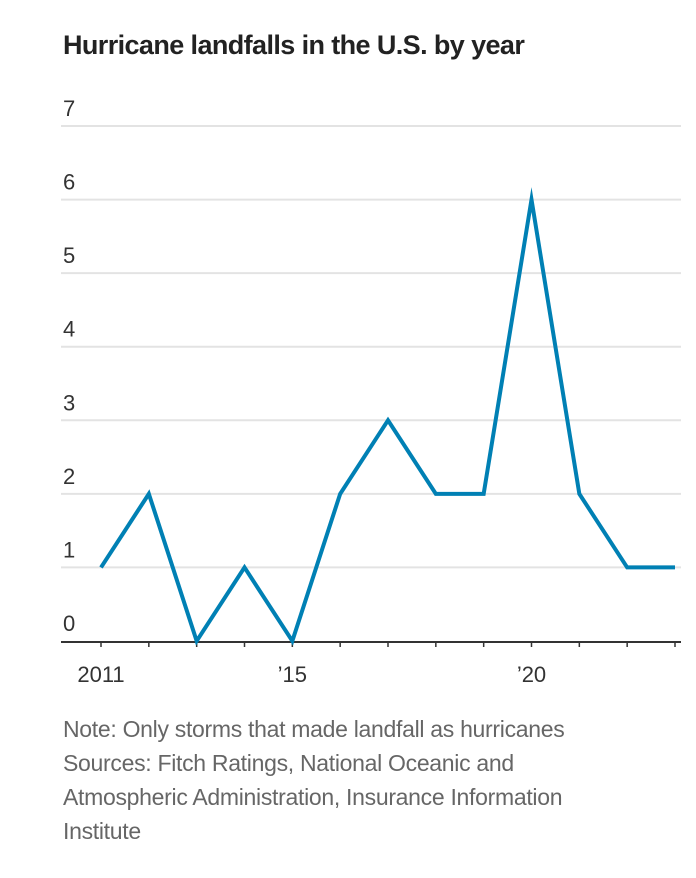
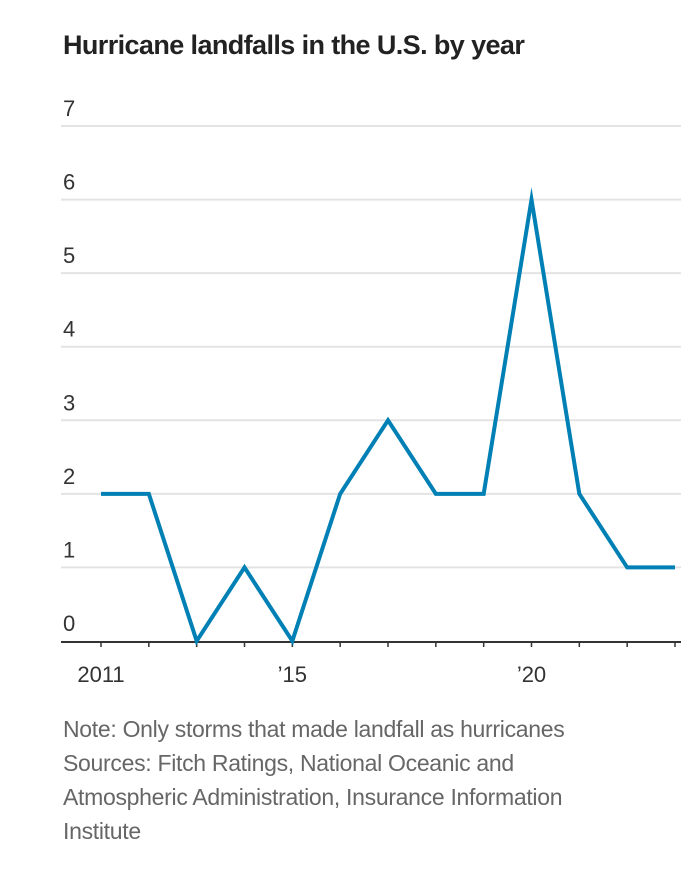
2011: 1 -> 2
